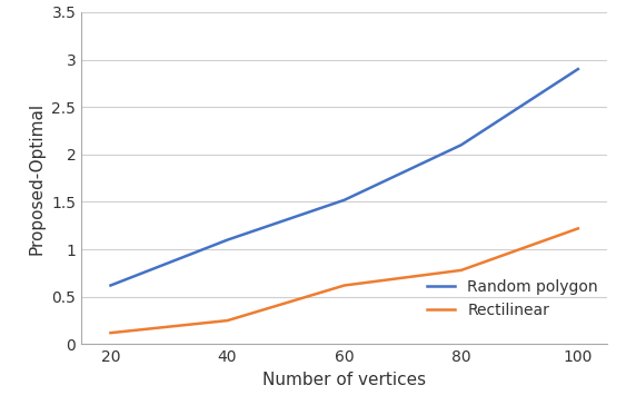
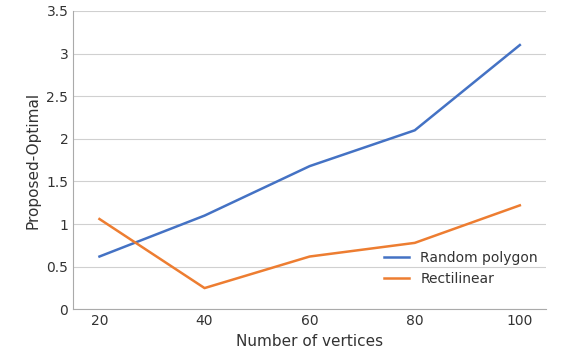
Rectilinear/20: 0.12 -> 1.06
Random polygon/60: 1.52 -> 1.68
Random polygon/100: 2.90 -> 3.10
